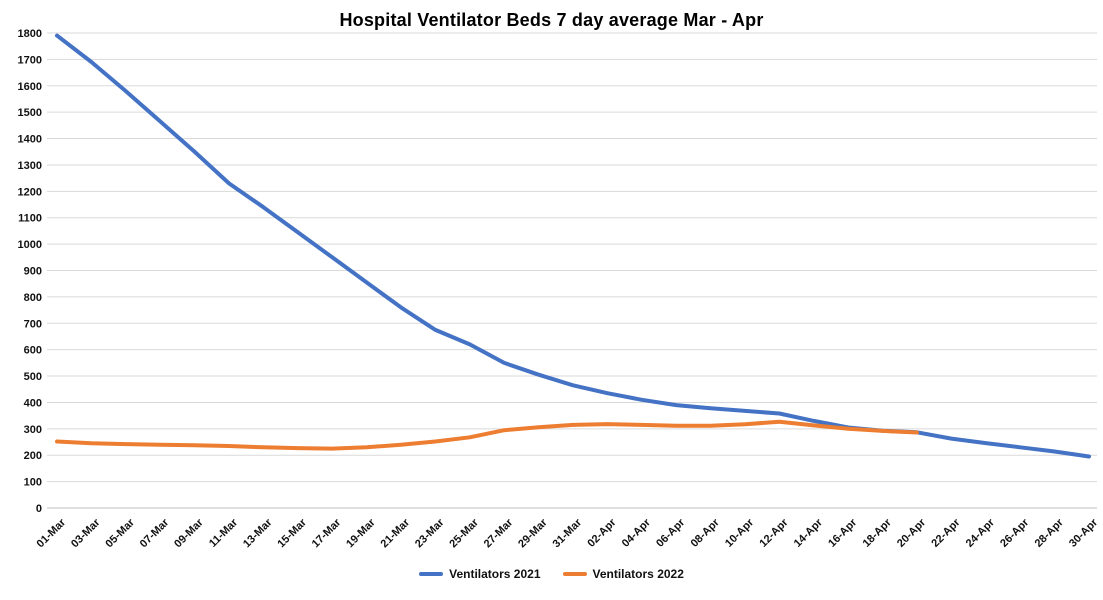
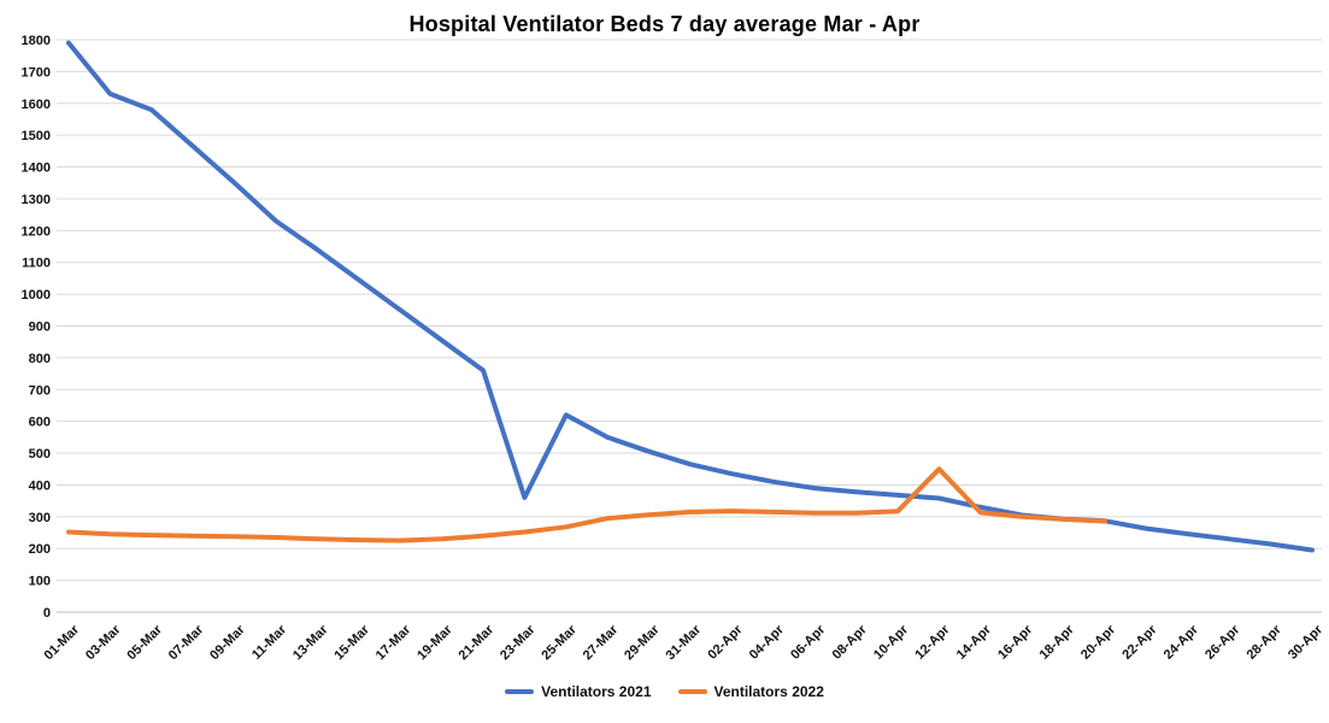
Ventilators 2021/03-Mar: 1690 -> 1630
Ventilators 2021/23-Mar: 680 -> 360
Ventilators 2022/12-Apr: 330 -> 450
